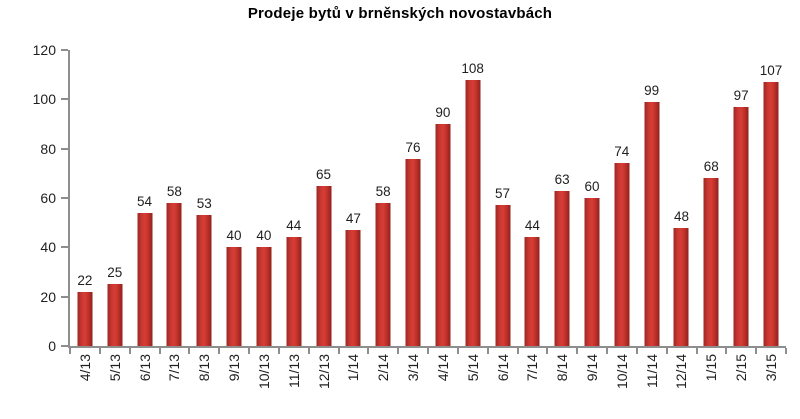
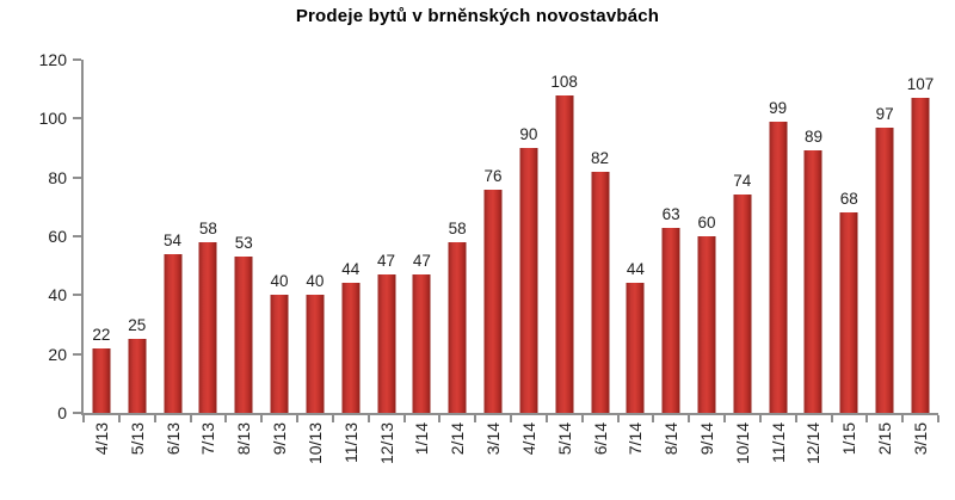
12/13: 65 -> 47
6/14: 57 -> 82
12/14: 48 -> 89
